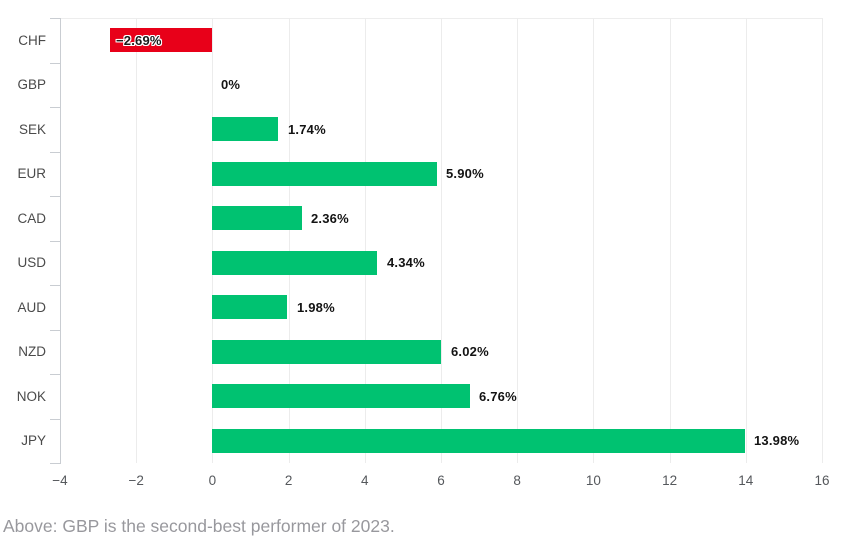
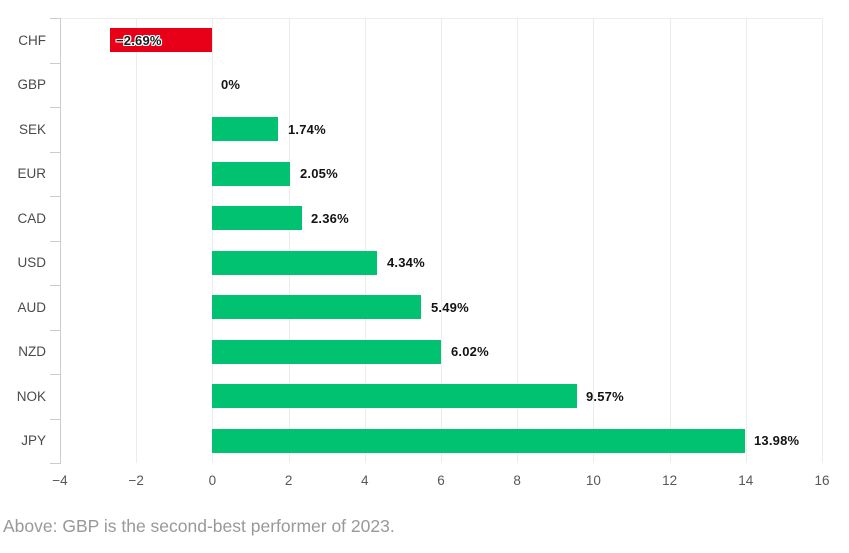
EUR: 5.90% -> 2.05%
AUD: 1.98% -> 5.49%
NOK: 6.76% -> 9.57%
